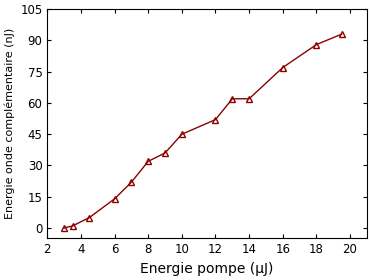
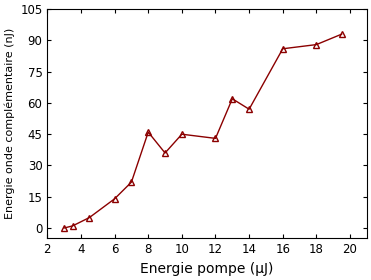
8: 32 -> 46
12: 52 -> 43
14: 62 -> 57
16: 77 -> 86
